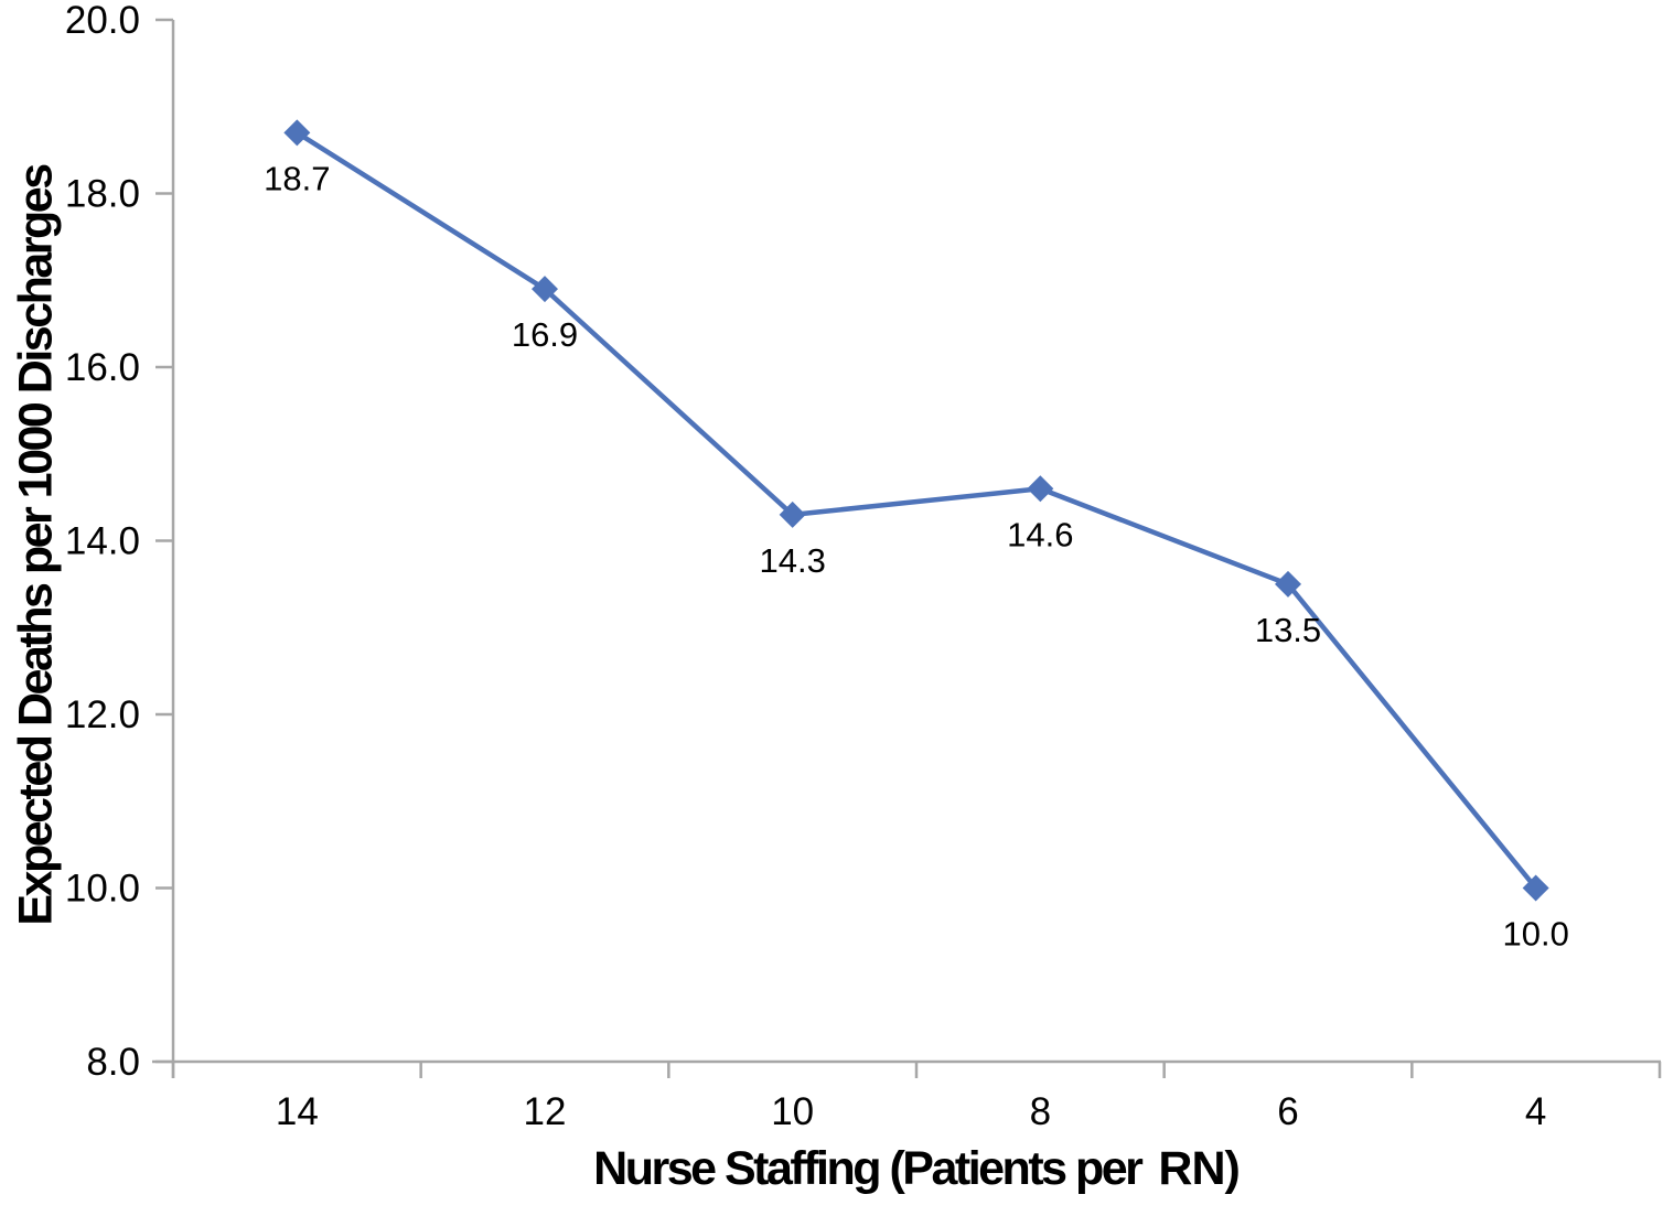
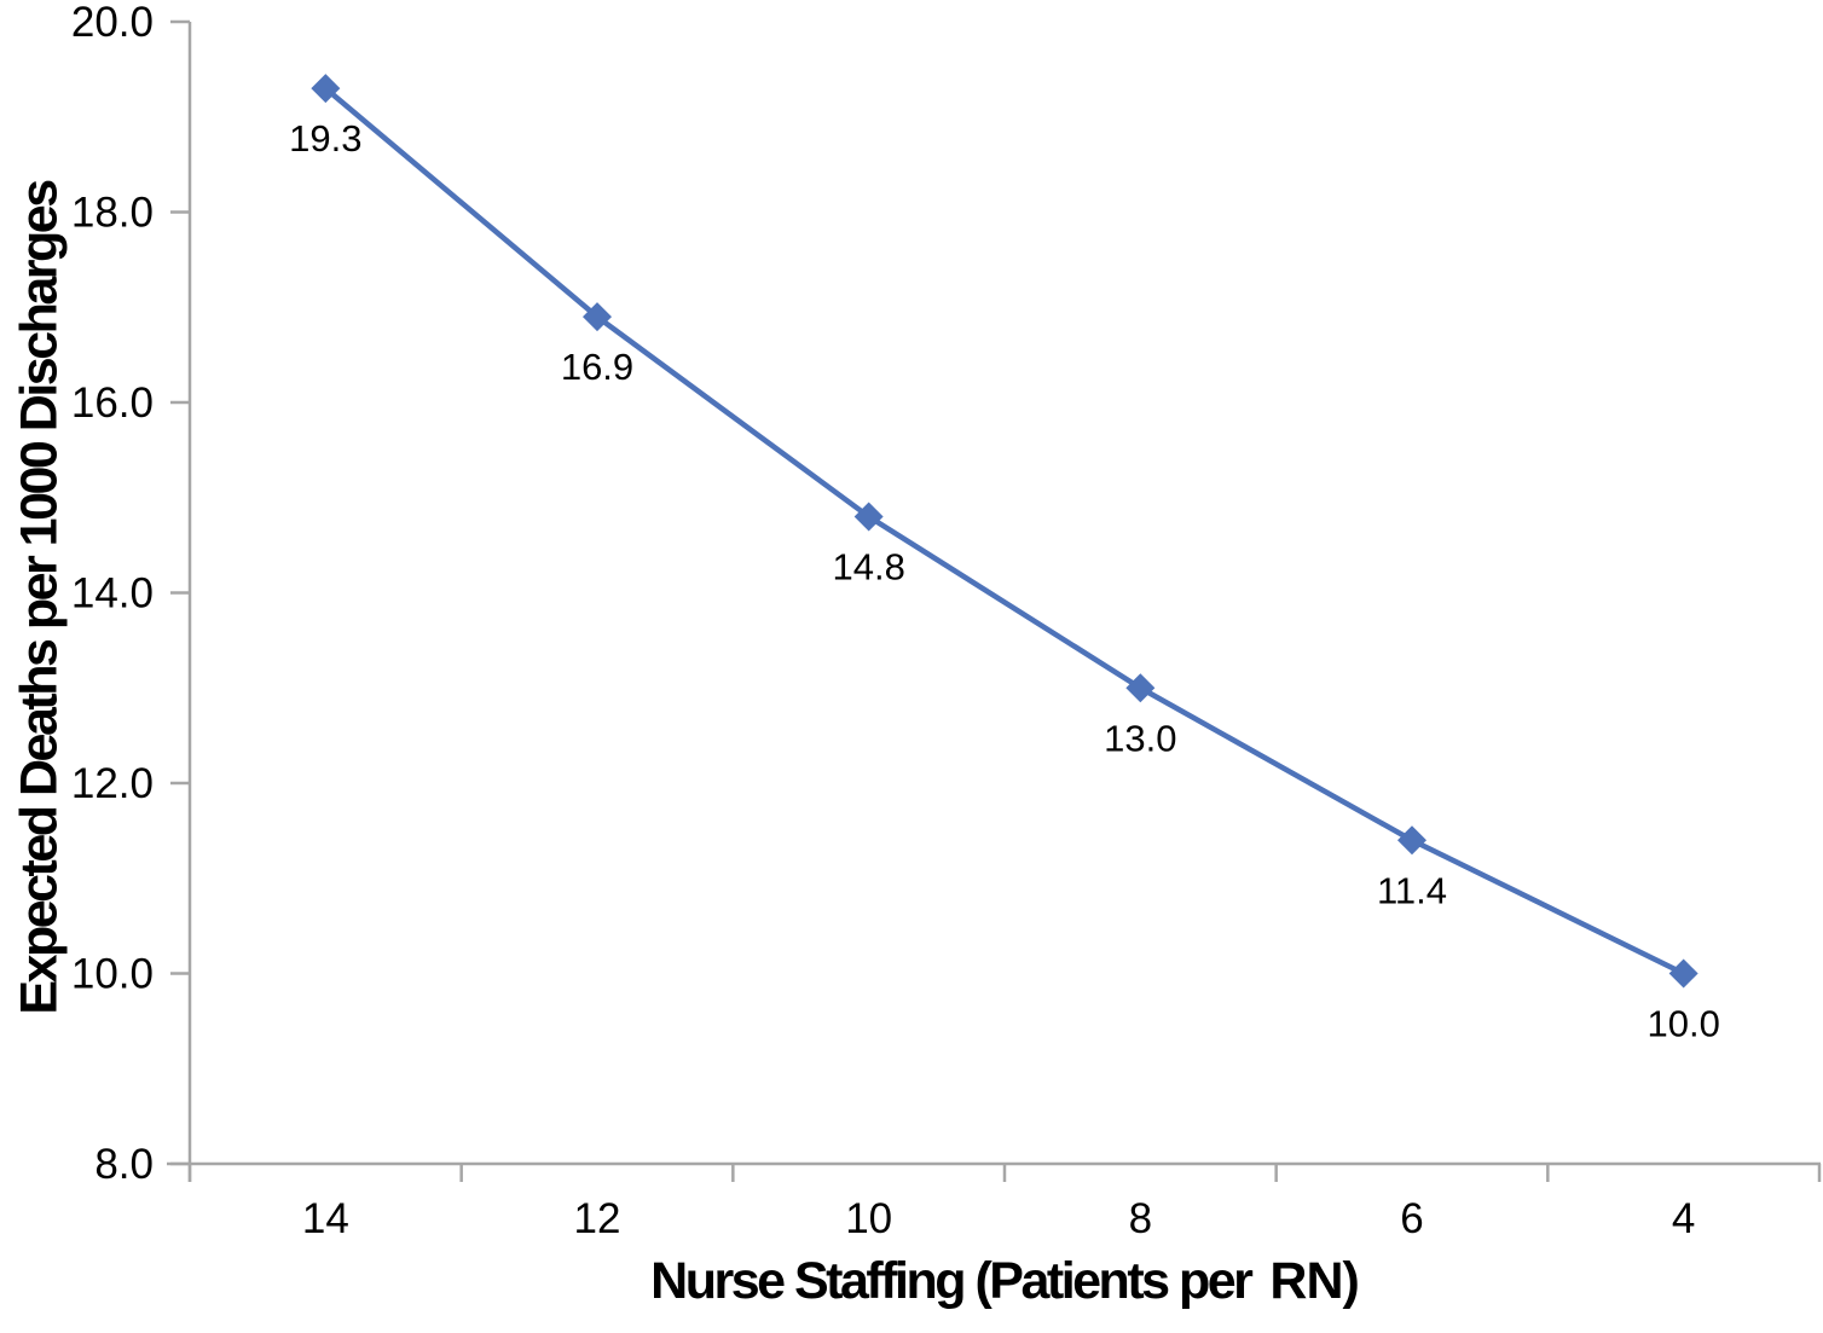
14: 18.7 -> 19.3
10: 14.3 -> 14.8
8: 14.6 -> 13.0
6: 13.5 -> 11.4
